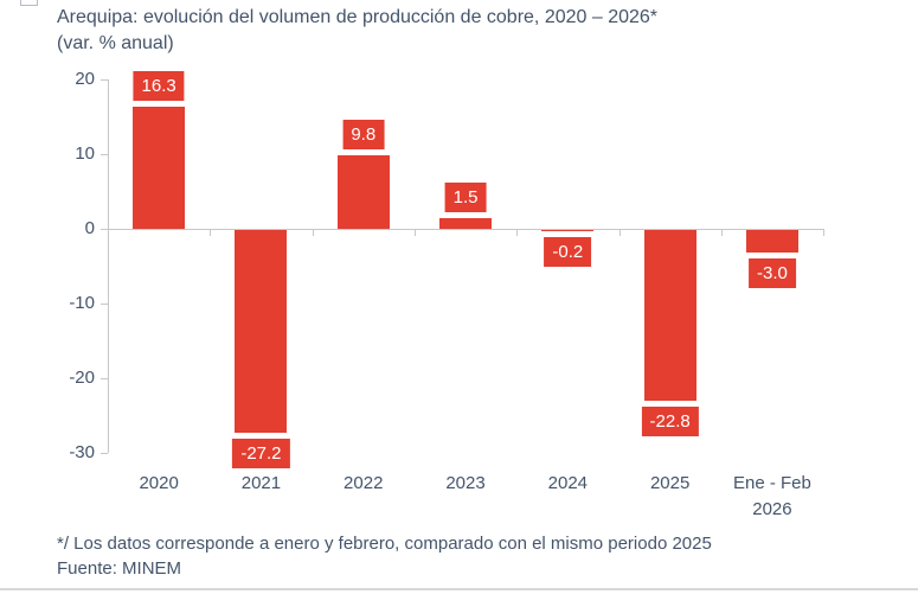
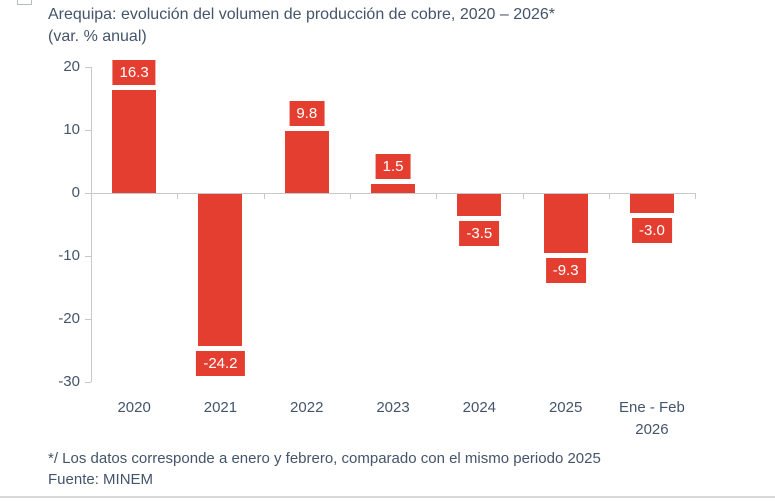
2021: -27.2 -> -24.2
2024: -0.2 -> -3.5
2025: -22.8 -> -9.3
